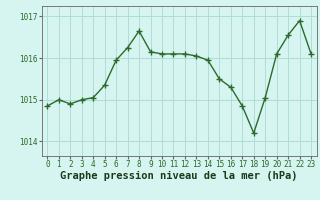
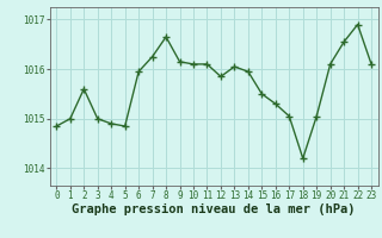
2: 1014.90 -> 1015.60
4: 1015.05 -> 1014.90
5: 1015.35 -> 1014.85
12: 1016.10 -> 1015.85
17: 1014.85 -> 1015.05
